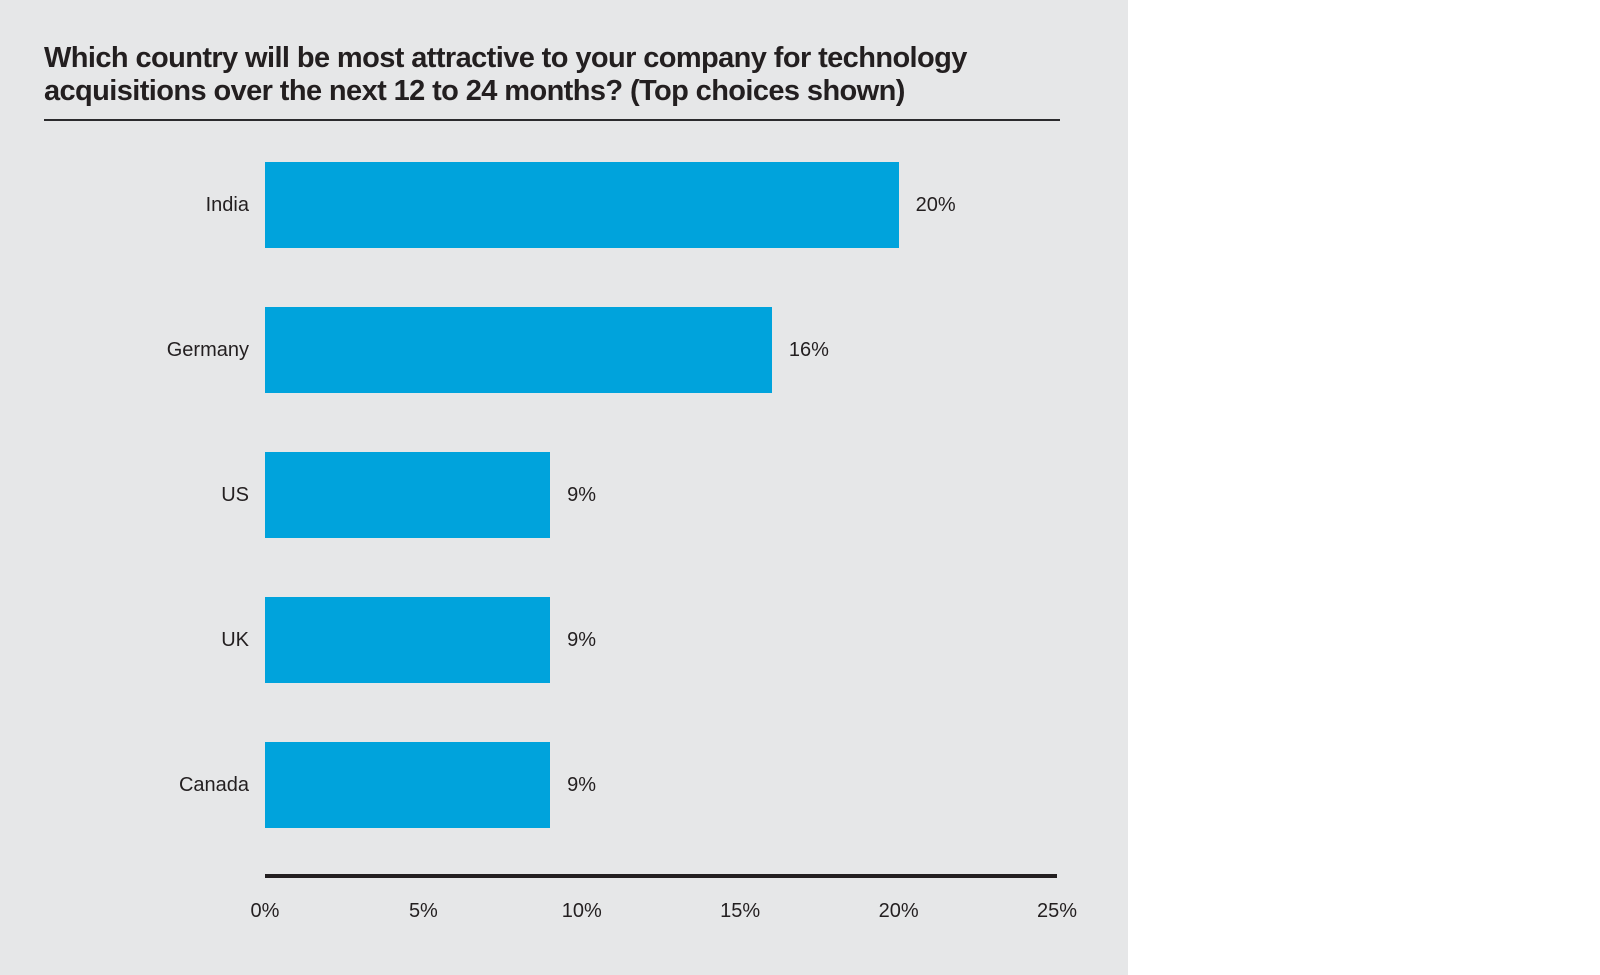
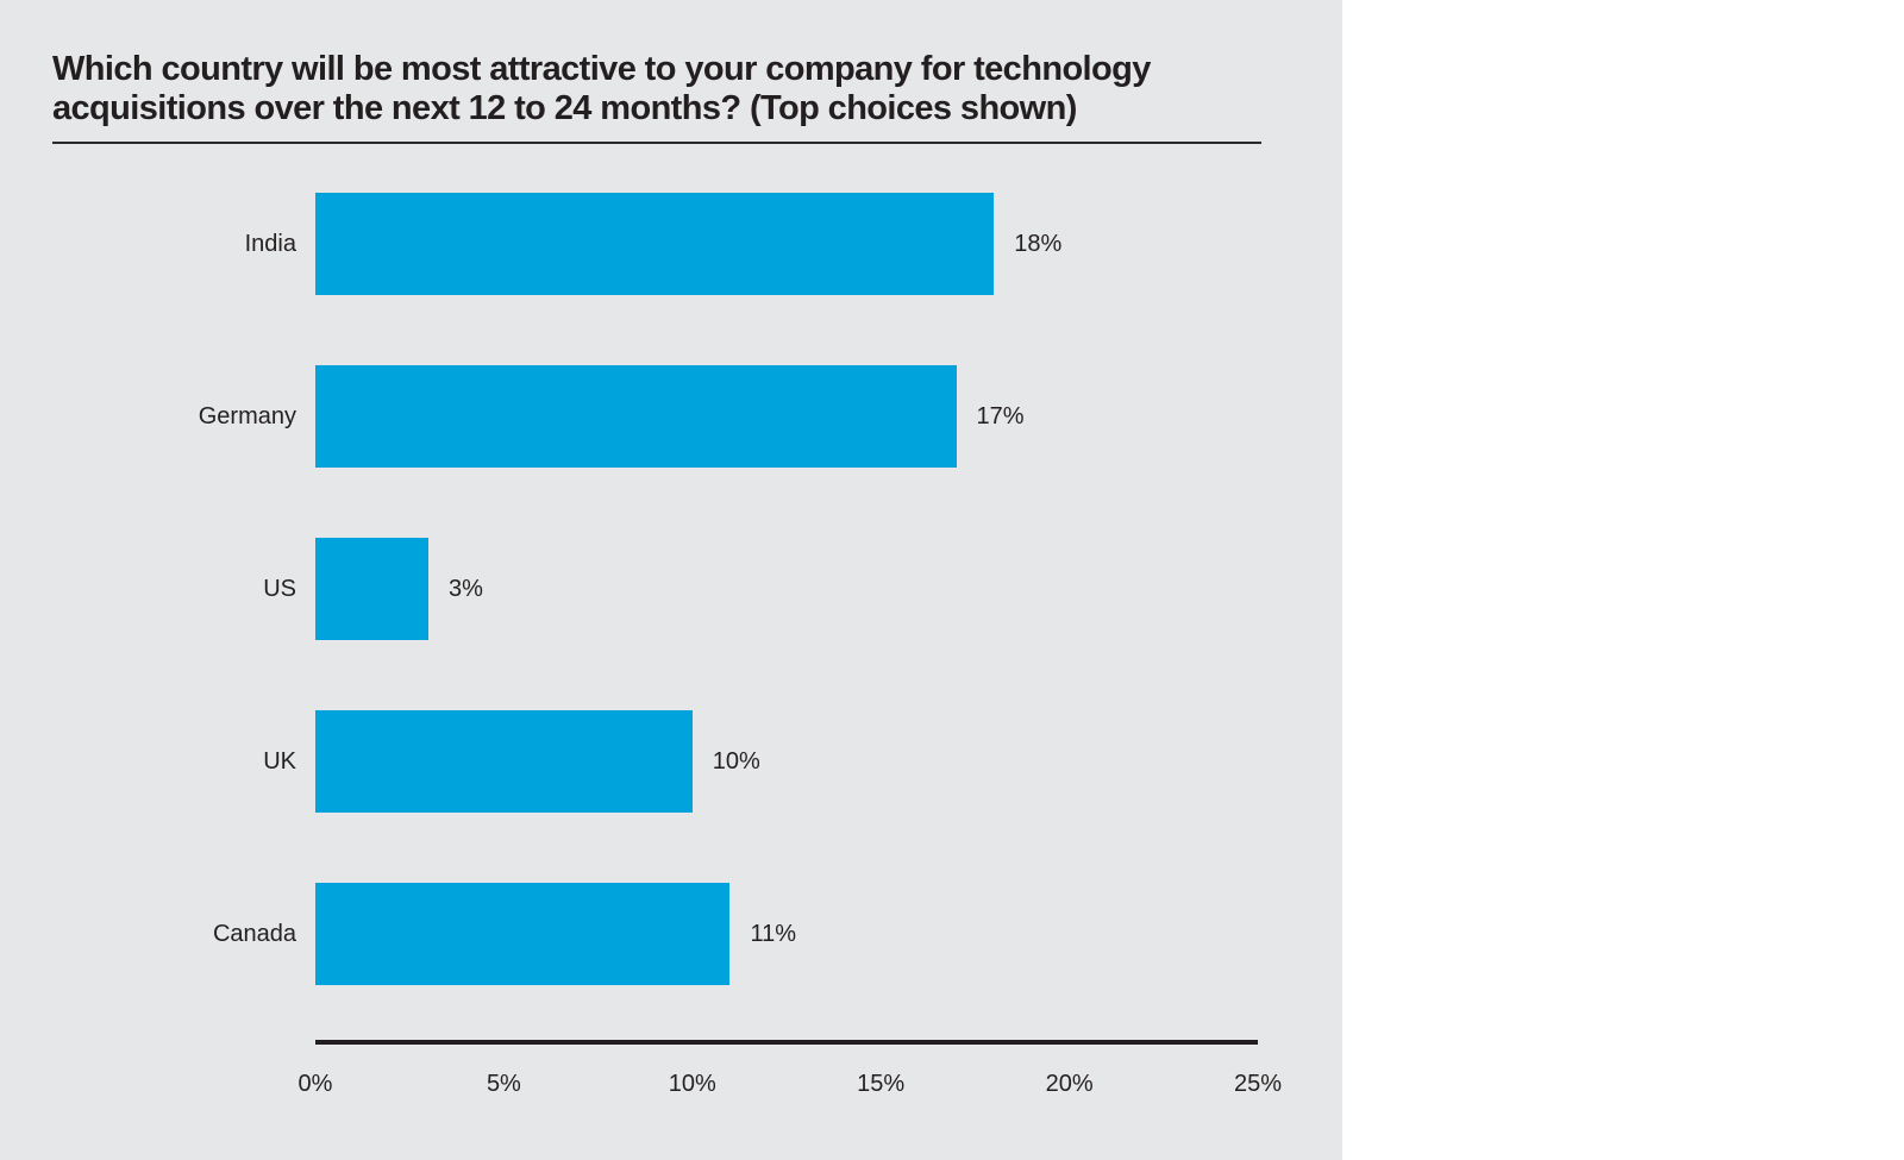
India: 20% -> 18%
Germany: 16% -> 17%
US: 9% -> 3%
UK: 9% -> 10%
Canada: 9% -> 11%
